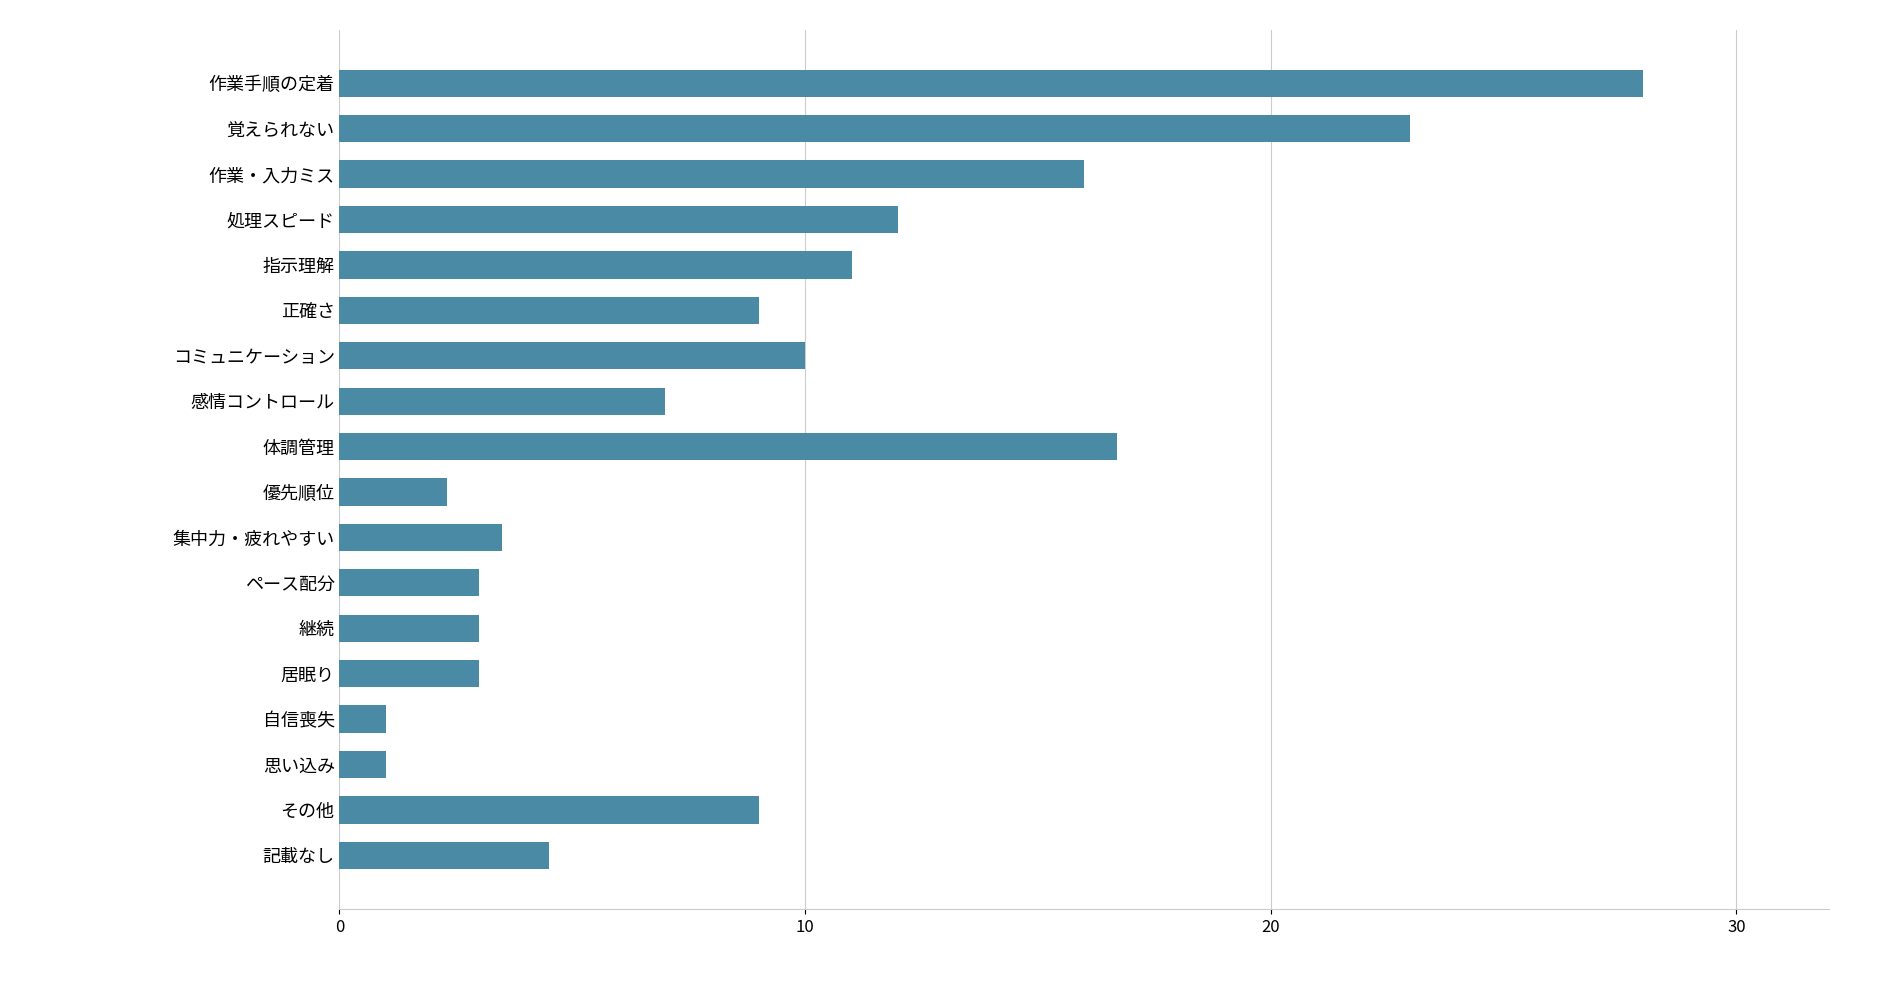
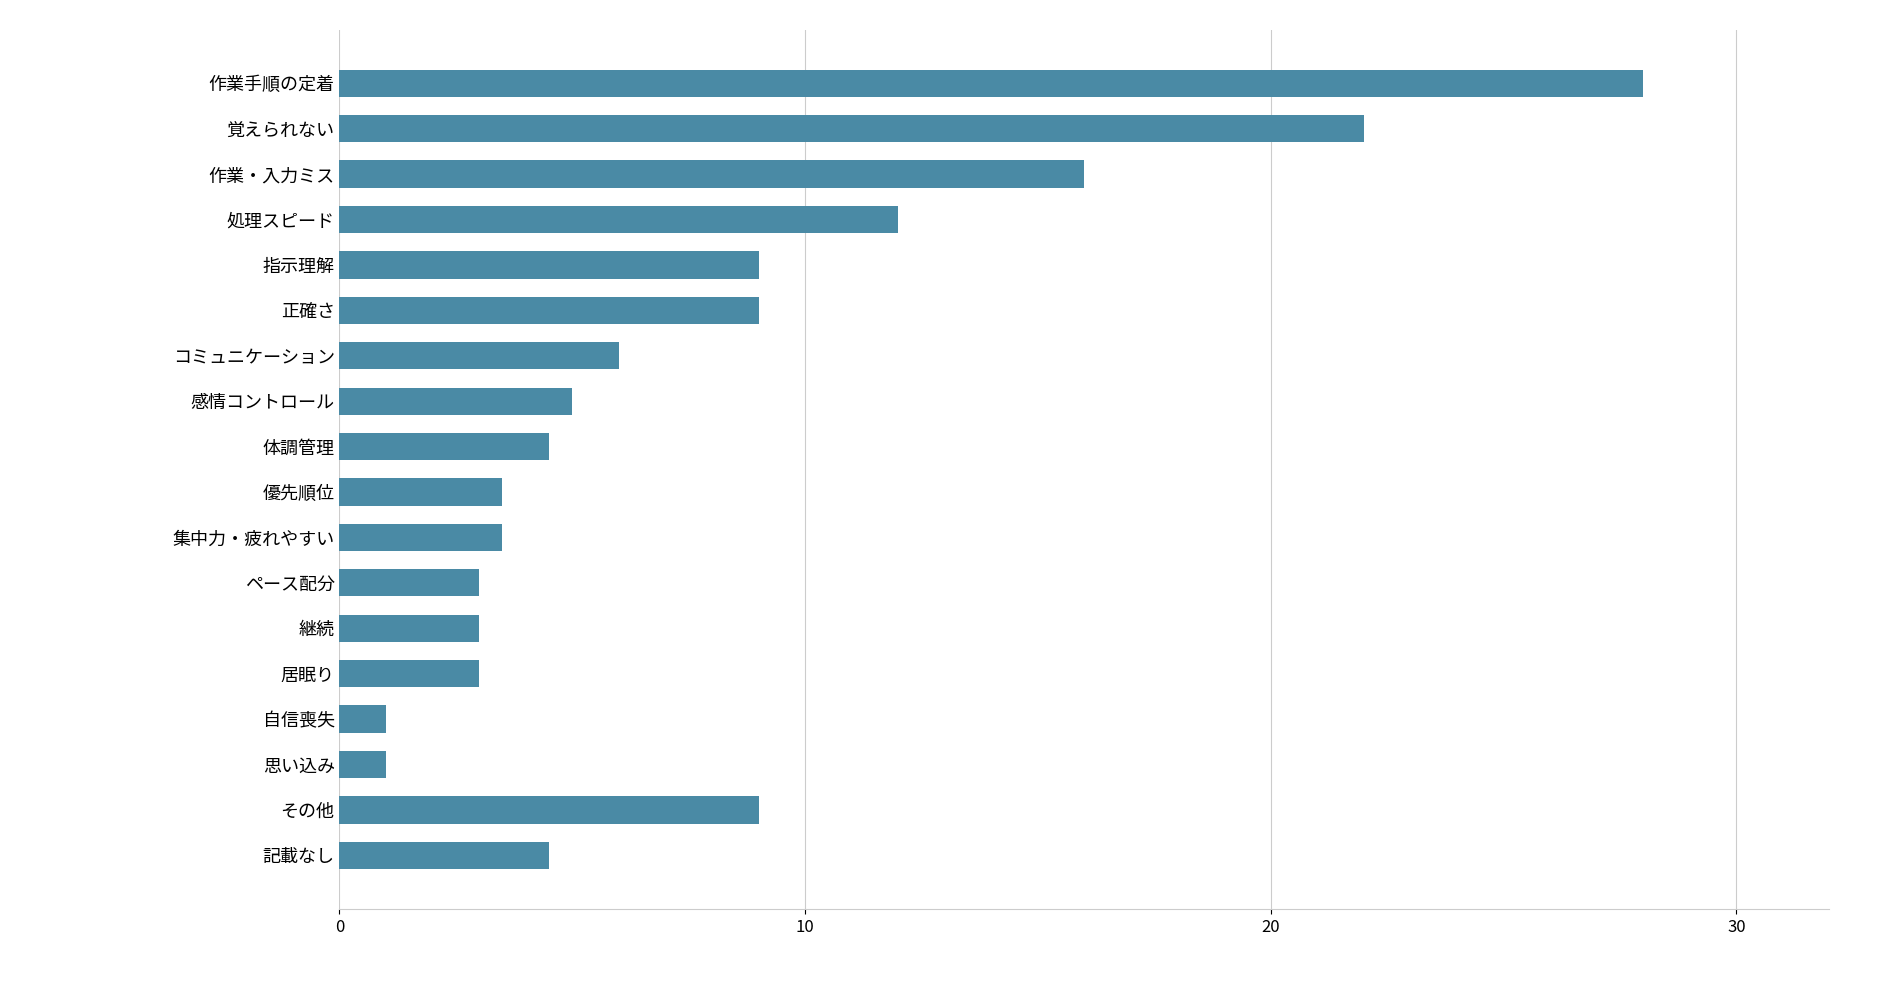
覚えられない: 23.0 -> 22.0
指示理解: 11.0 -> 9.0
コミュニケーション: 10.0 -> 6.0
感情コントロール: 7.0 -> 5.0
体調管理: 16.7 -> 4.5
優先順位: 2.3 -> 3.5
